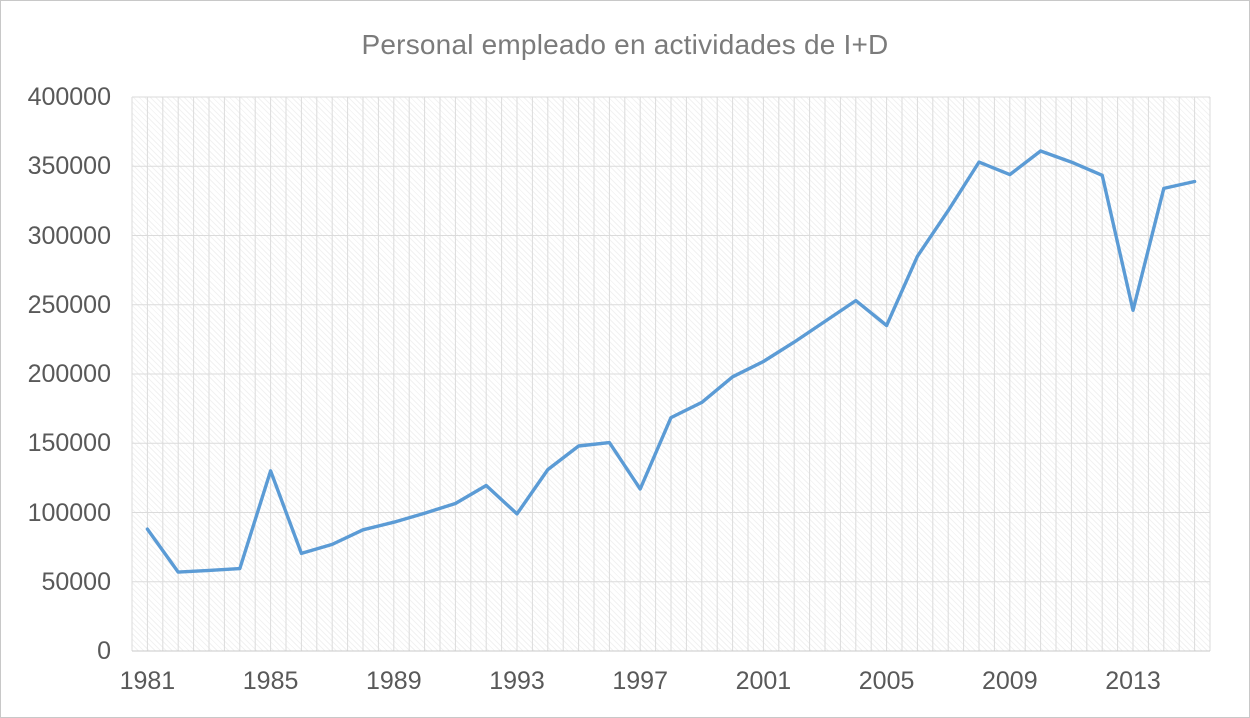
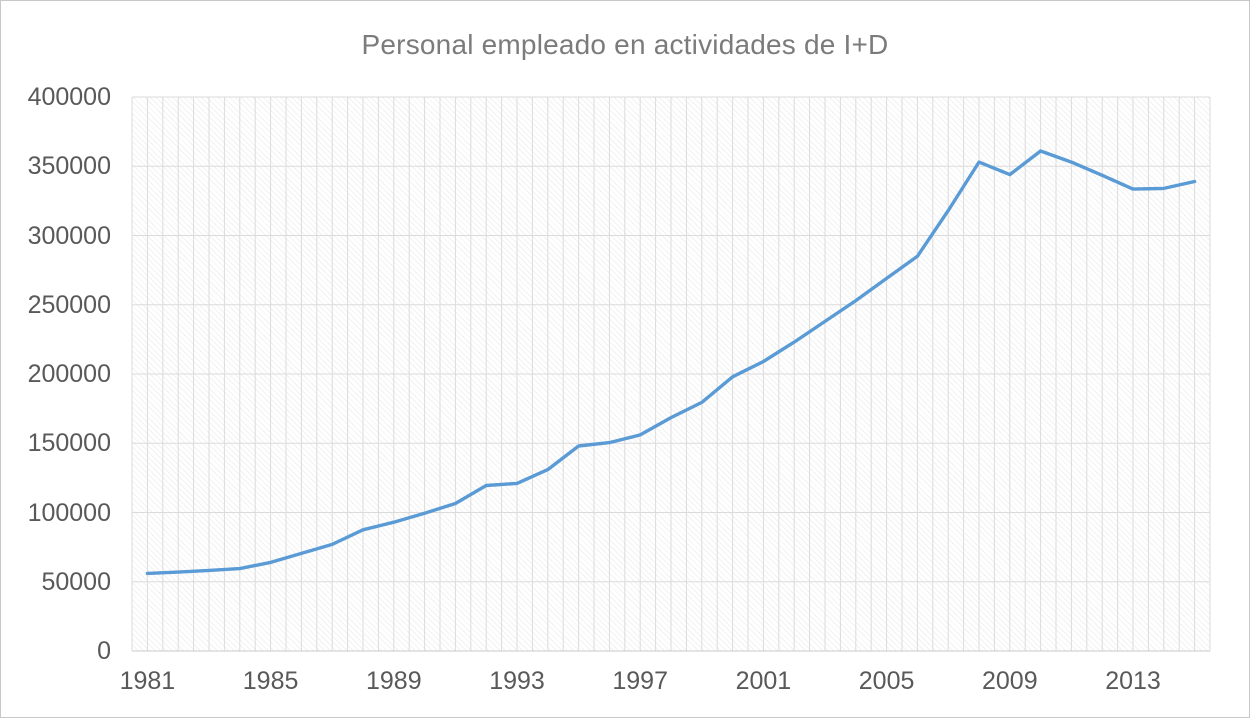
1981: 88000 -> 56000
1985: 130000 -> 64000
1993: 99000 -> 121000
1997: 117000 -> 156000
2005: 235000 -> 269000
2013: 246000 -> 334000
